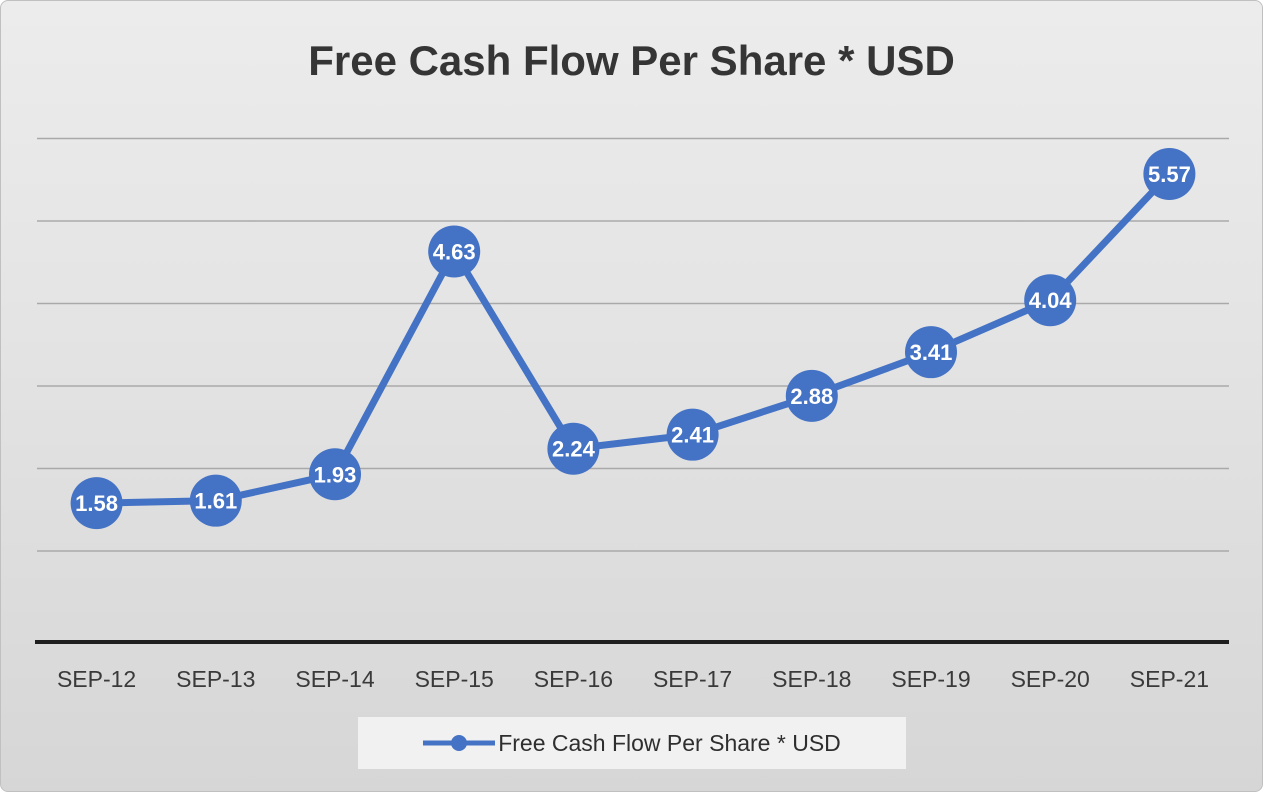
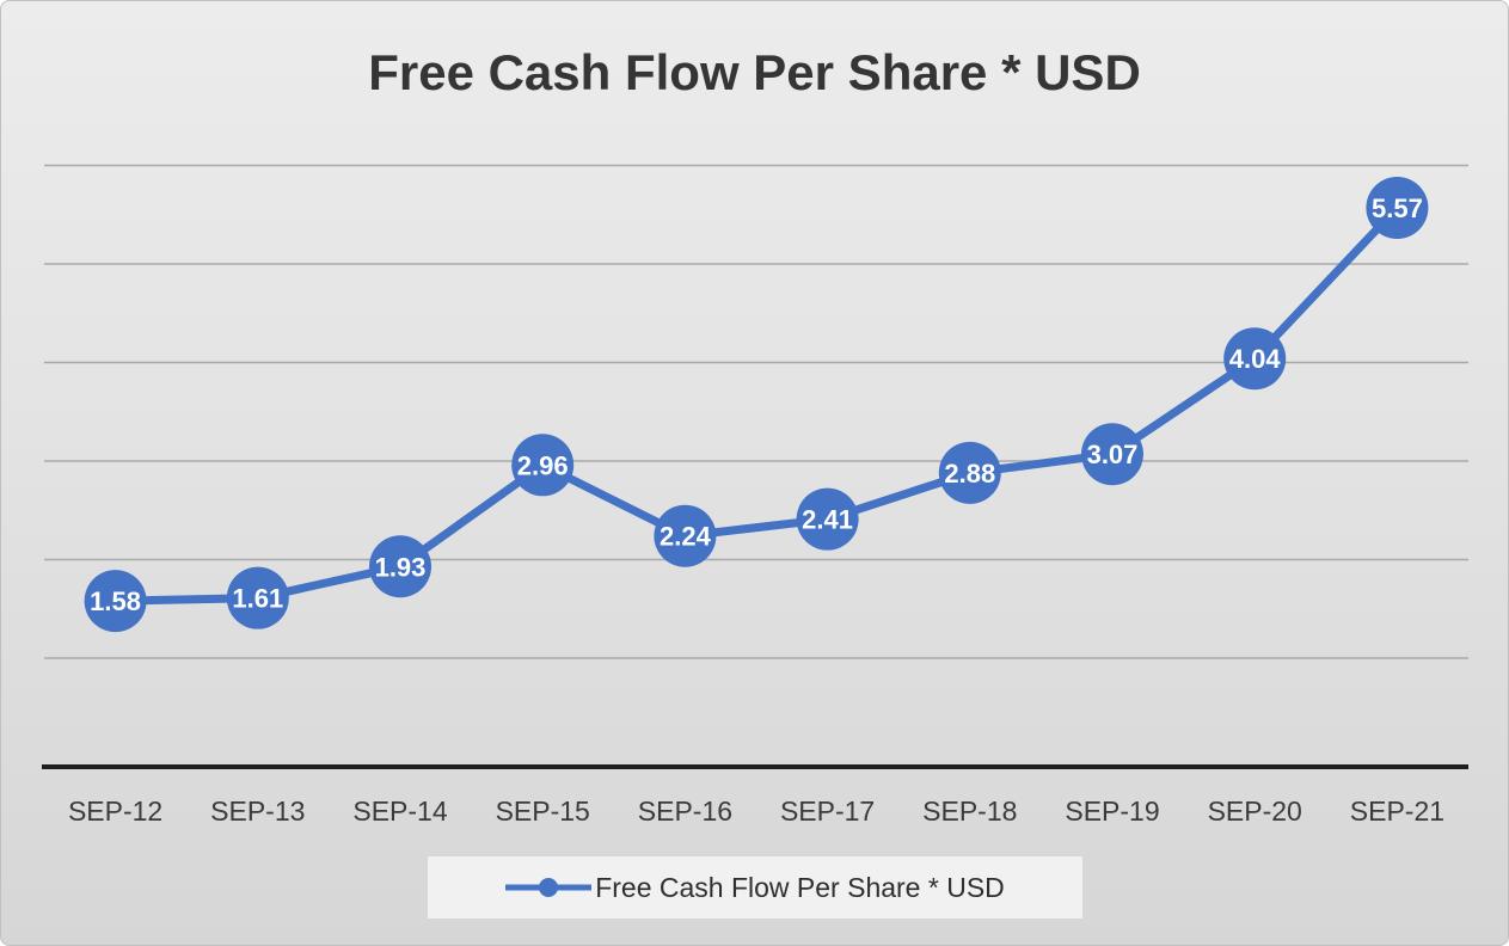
SEP-15: 4.63 -> 2.96
SEP-19: 3.41 -> 3.07
